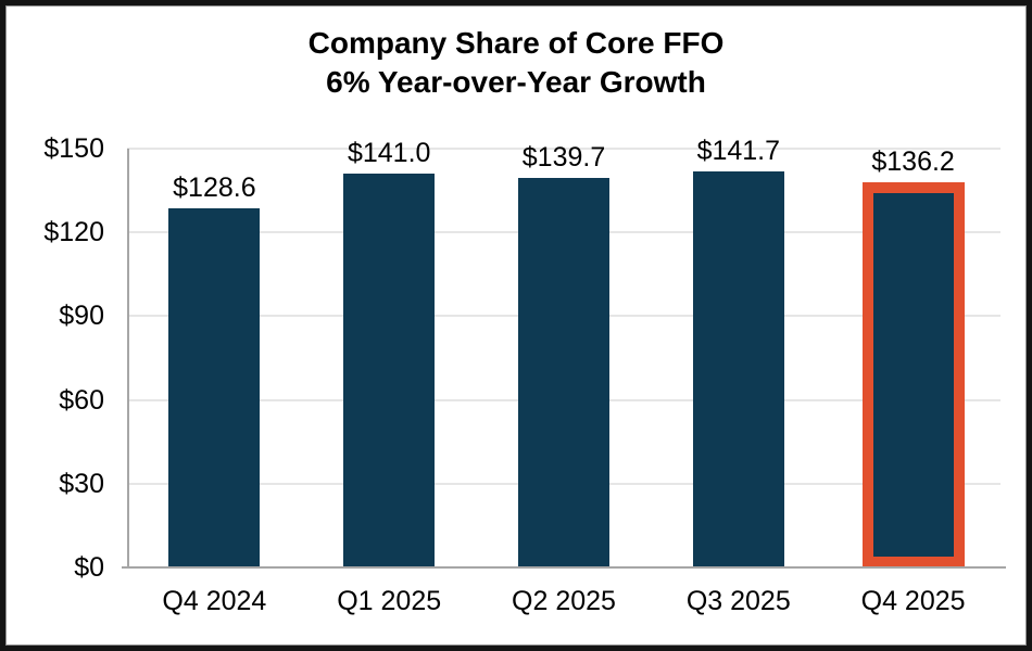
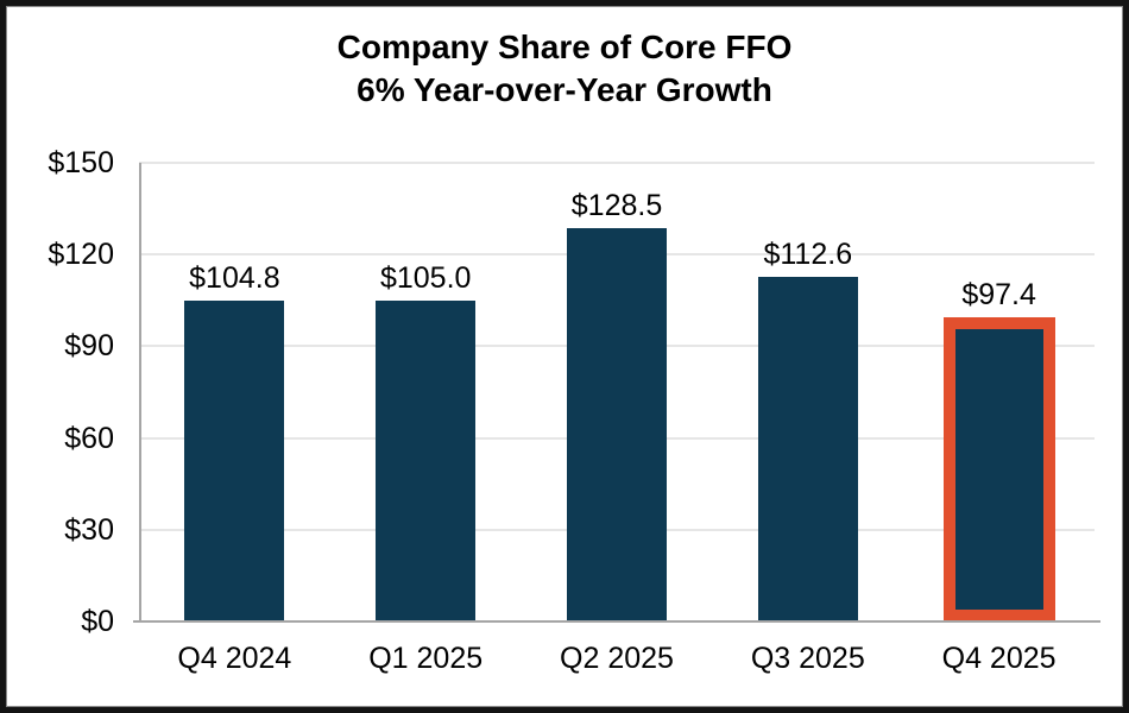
Q4 2024: $128.6 -> $104.8
Q1 2025: $141.0 -> $105.0
Q2 2025: $139.7 -> $128.5
Q3 2025: $141.7 -> $112.6
Q4 2025: $136.2 -> $97.4
